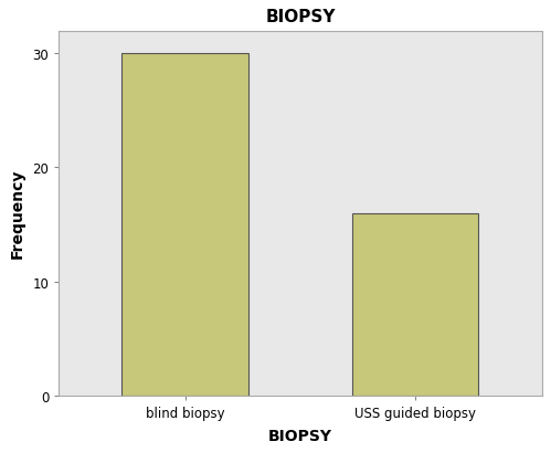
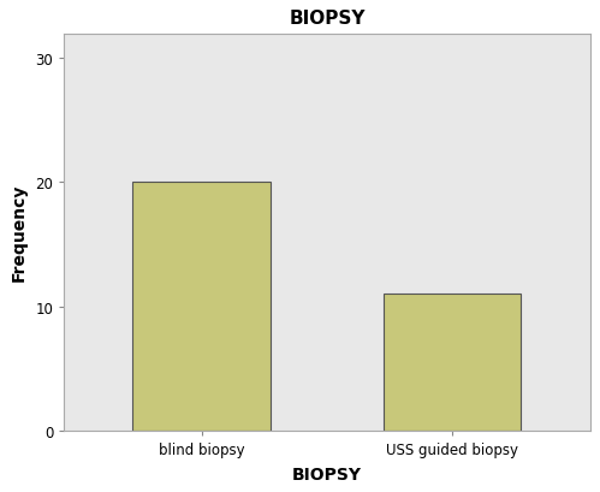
blind biopsy: 30 -> 20
USS guided biopsy: 16 -> 11
